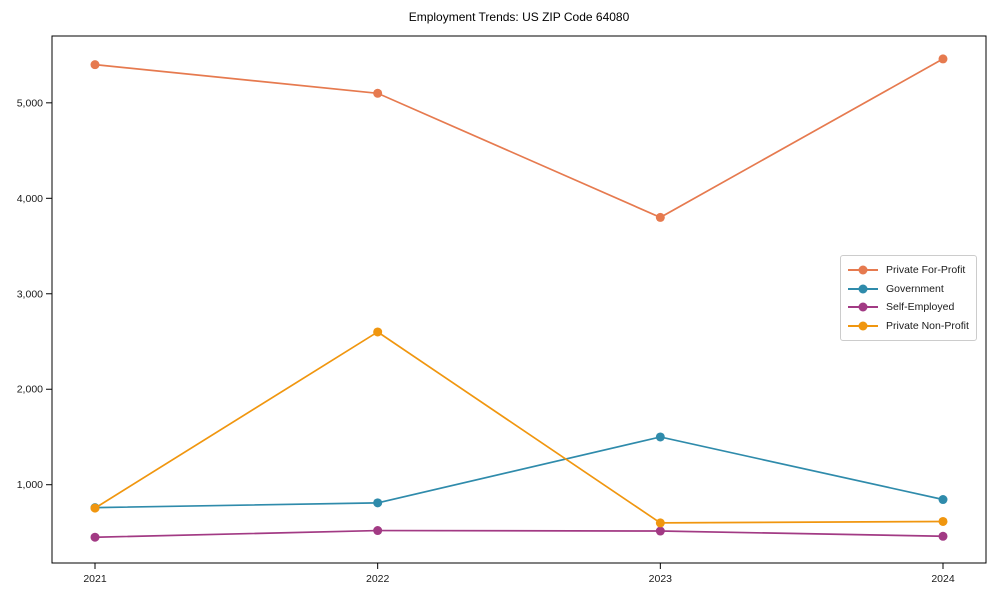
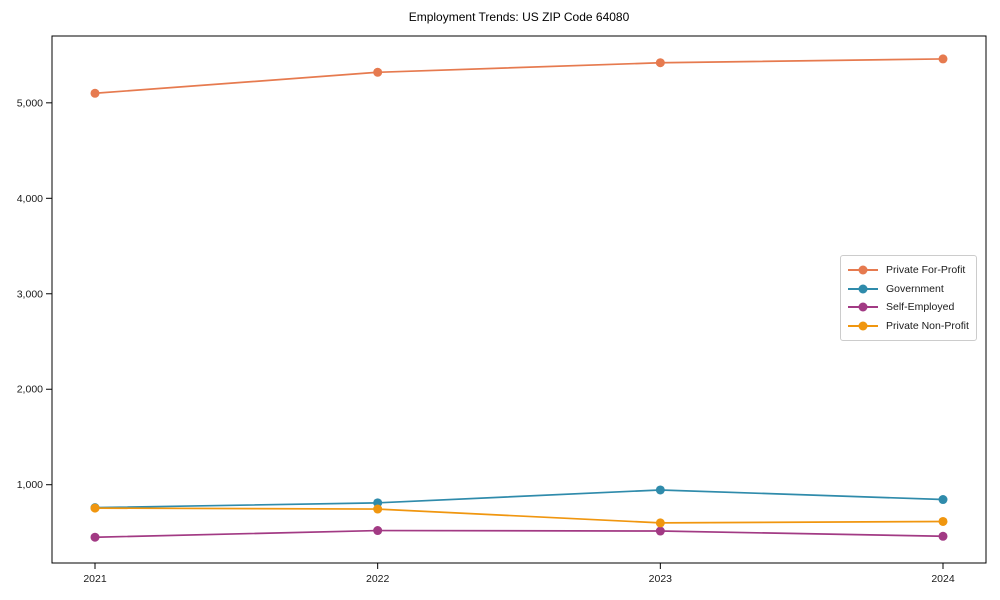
Private For-Profit/2021: 5400 -> 5100
Private For-Profit/2022: 5100 -> 5300
Private Non-Profit/2022: 2600 -> 700
Private For-Profit/2023: 3800 -> 5400
Government/2023: 1500 -> 900
